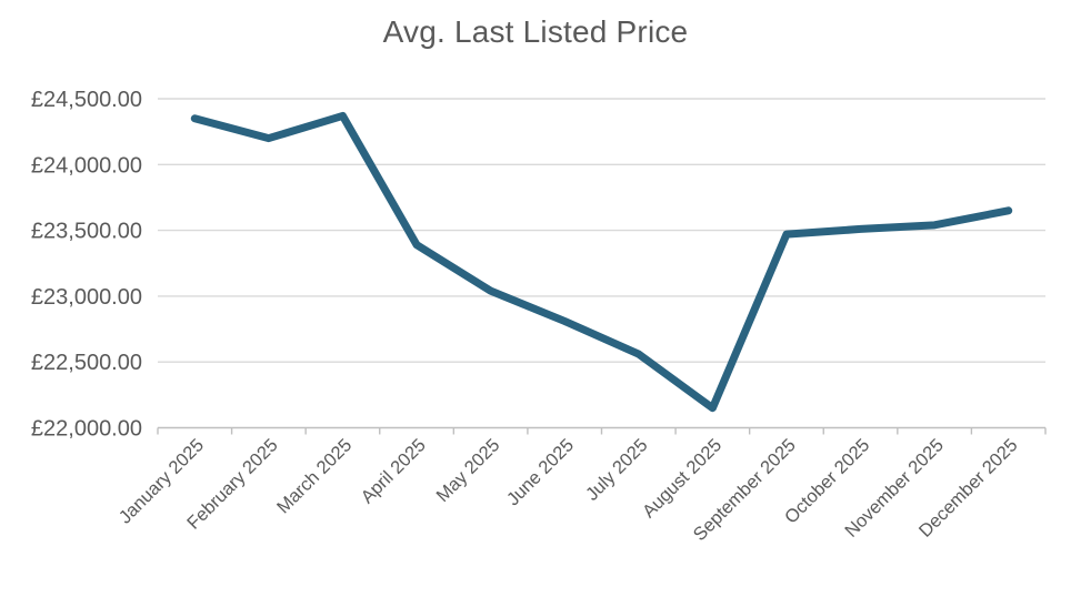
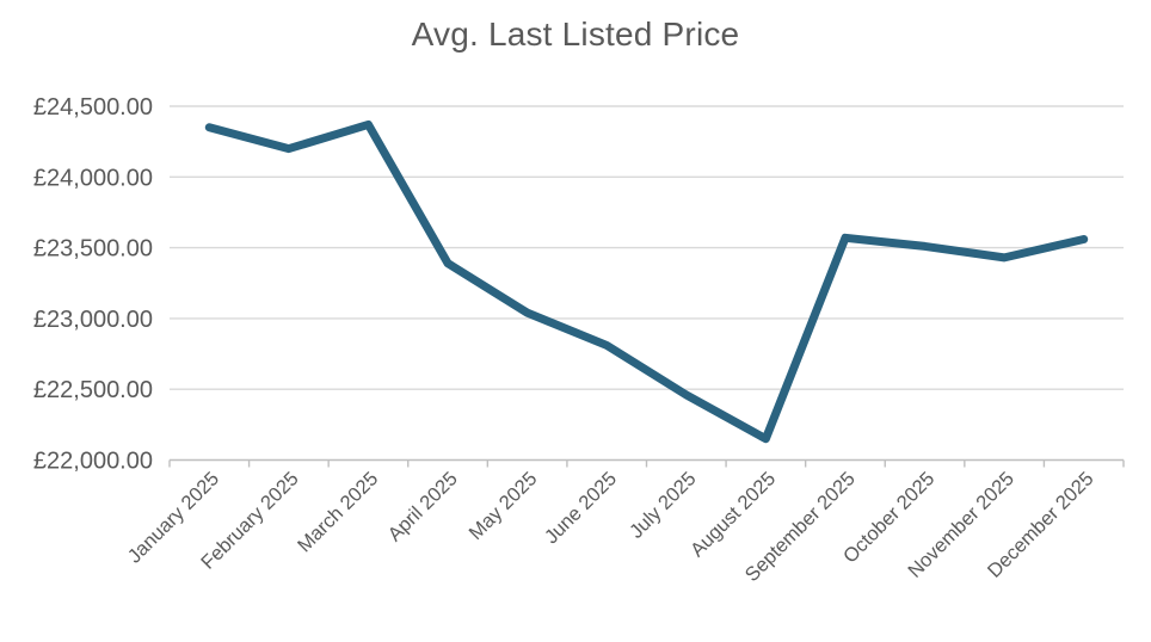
July 2025: £22560 -> £22460
September 2025: £23470 -> £23570
November 2025: £23540 -> £23430
December 2025: £23650 -> £23560
